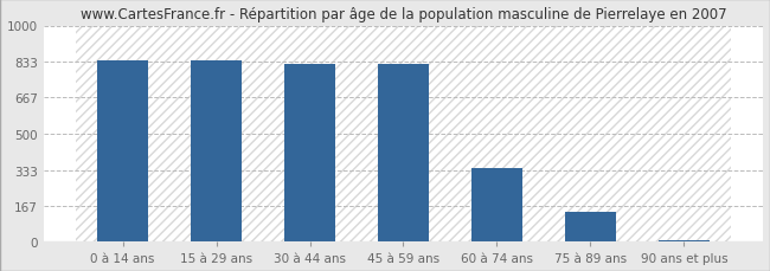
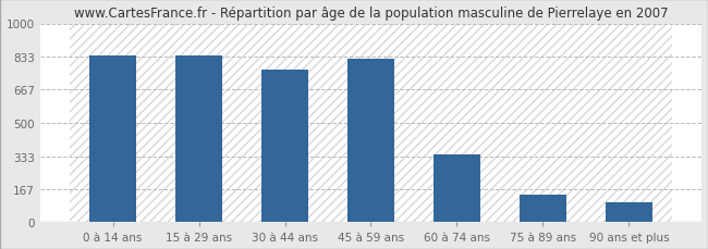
30 à 44 ans: 820 -> 770
90 ans et plus: 10 -> 100
